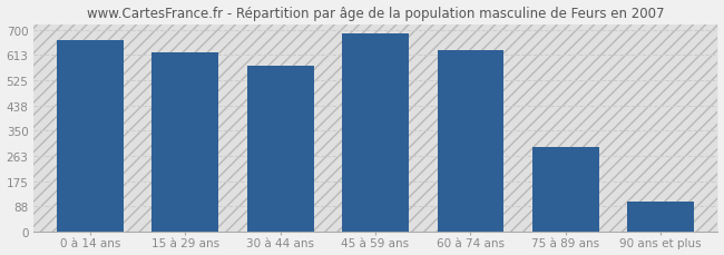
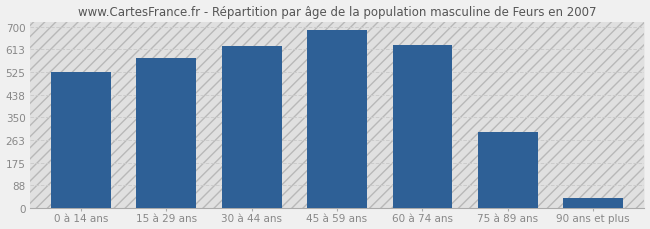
0 à 14 ans: 665 -> 525
15 à 29 ans: 620 -> 578
30 à 44 ans: 575 -> 625
90 ans et plus: 105 -> 40
